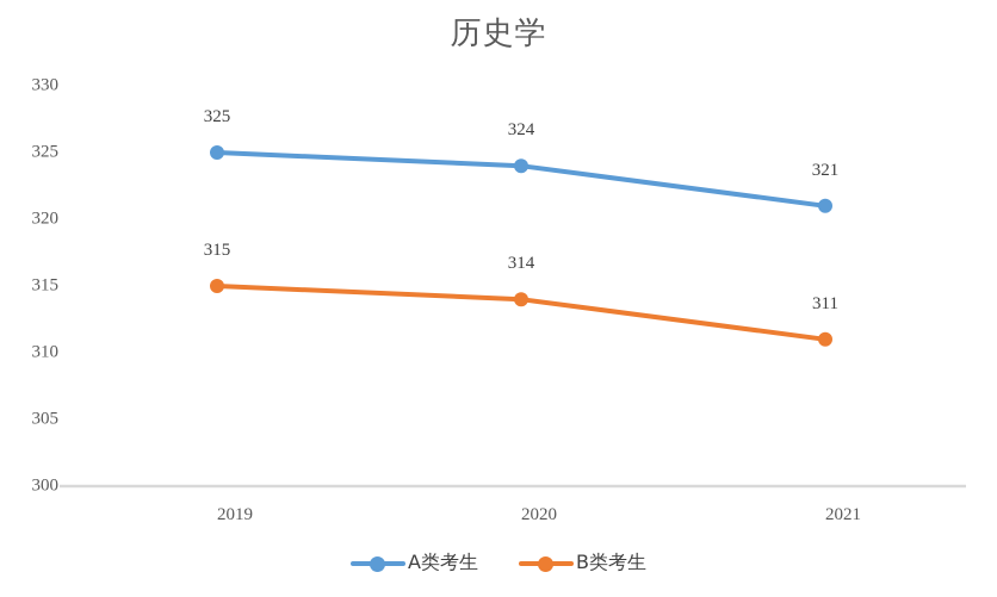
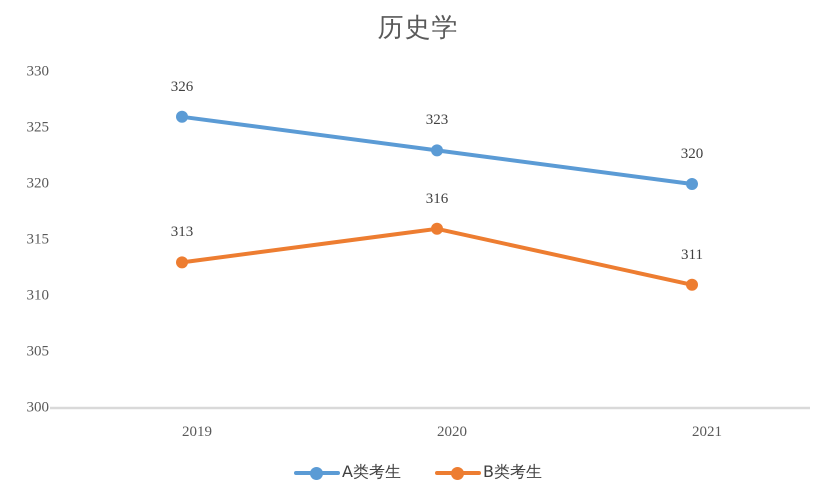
A类考生/2019: 325 -> 326
B类考生/2019: 315 -> 313
A类考生/2020: 324 -> 323
B类考生/2020: 314 -> 316
A类考生/2021: 321 -> 320
